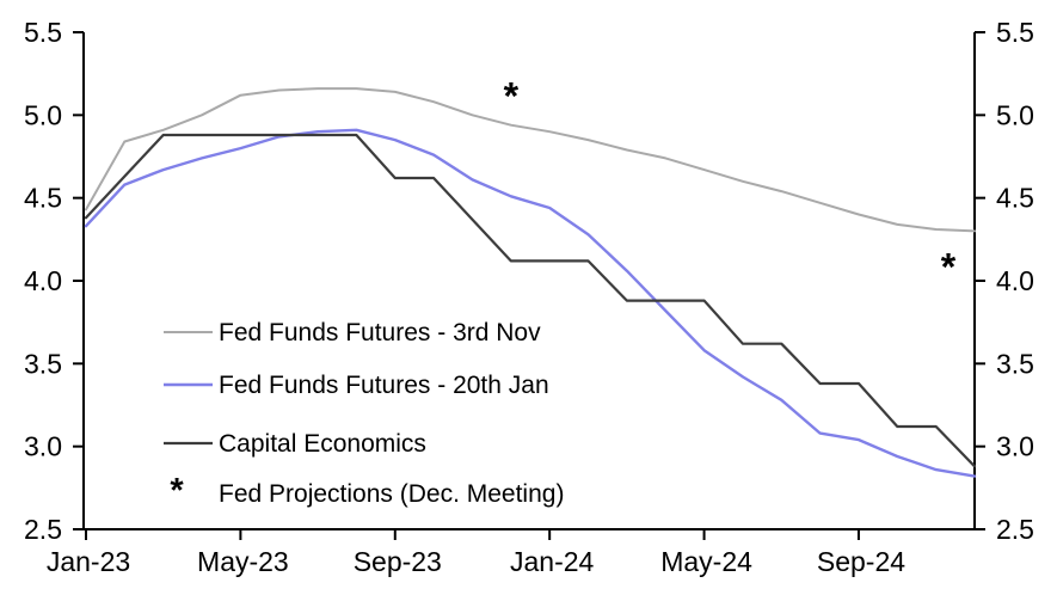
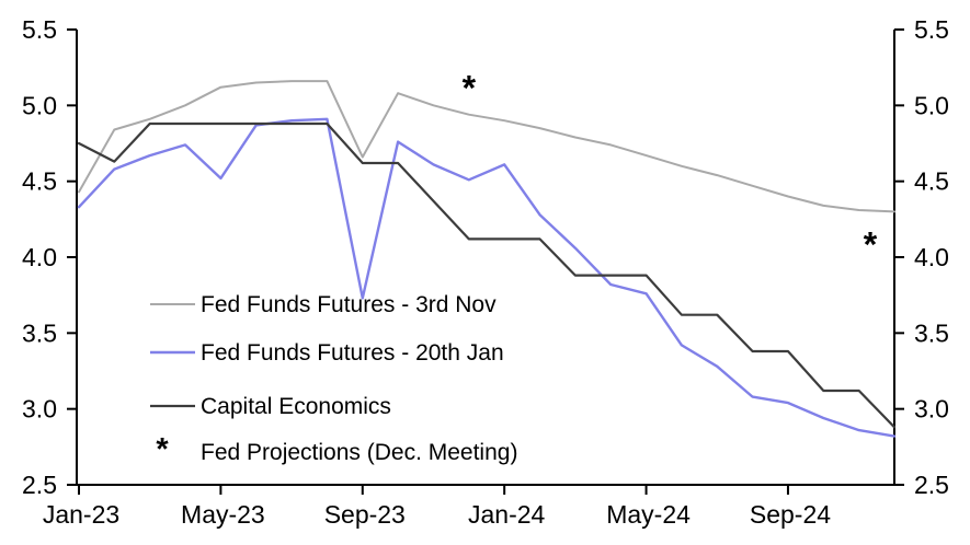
Capital Economics/Jan-23: 4.38 -> 4.75
Fed Funds Futures - 20th Jan/May-23: 4.80 -> 4.52
Fed Funds Futures - 3rd Nov/Sep-23: 5.14 -> 4.66
Fed Funds Futures - 20th Jan/Sep-23: 4.85 -> 3.73
Fed Funds Futures - 20th Jan/Jan-24: 4.44 -> 4.61
Fed Funds Futures - 20th Jan/May-24: 3.58 -> 3.76
